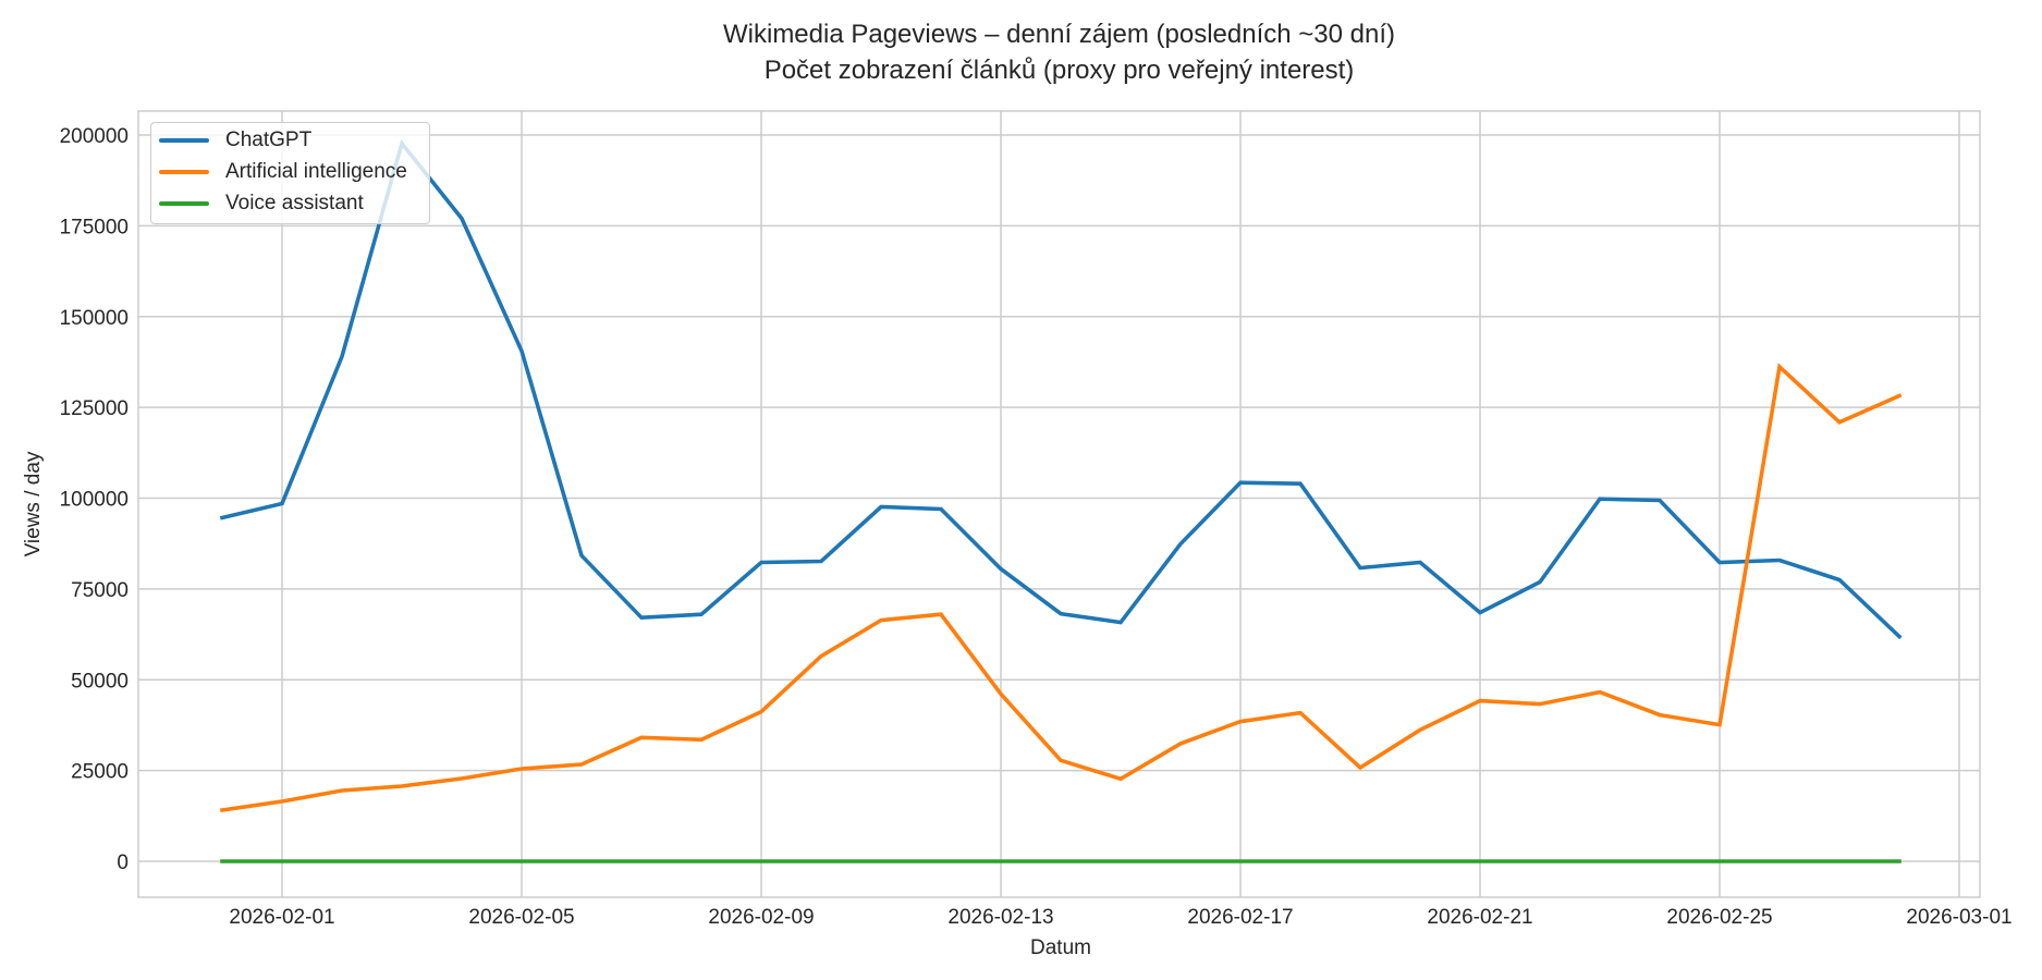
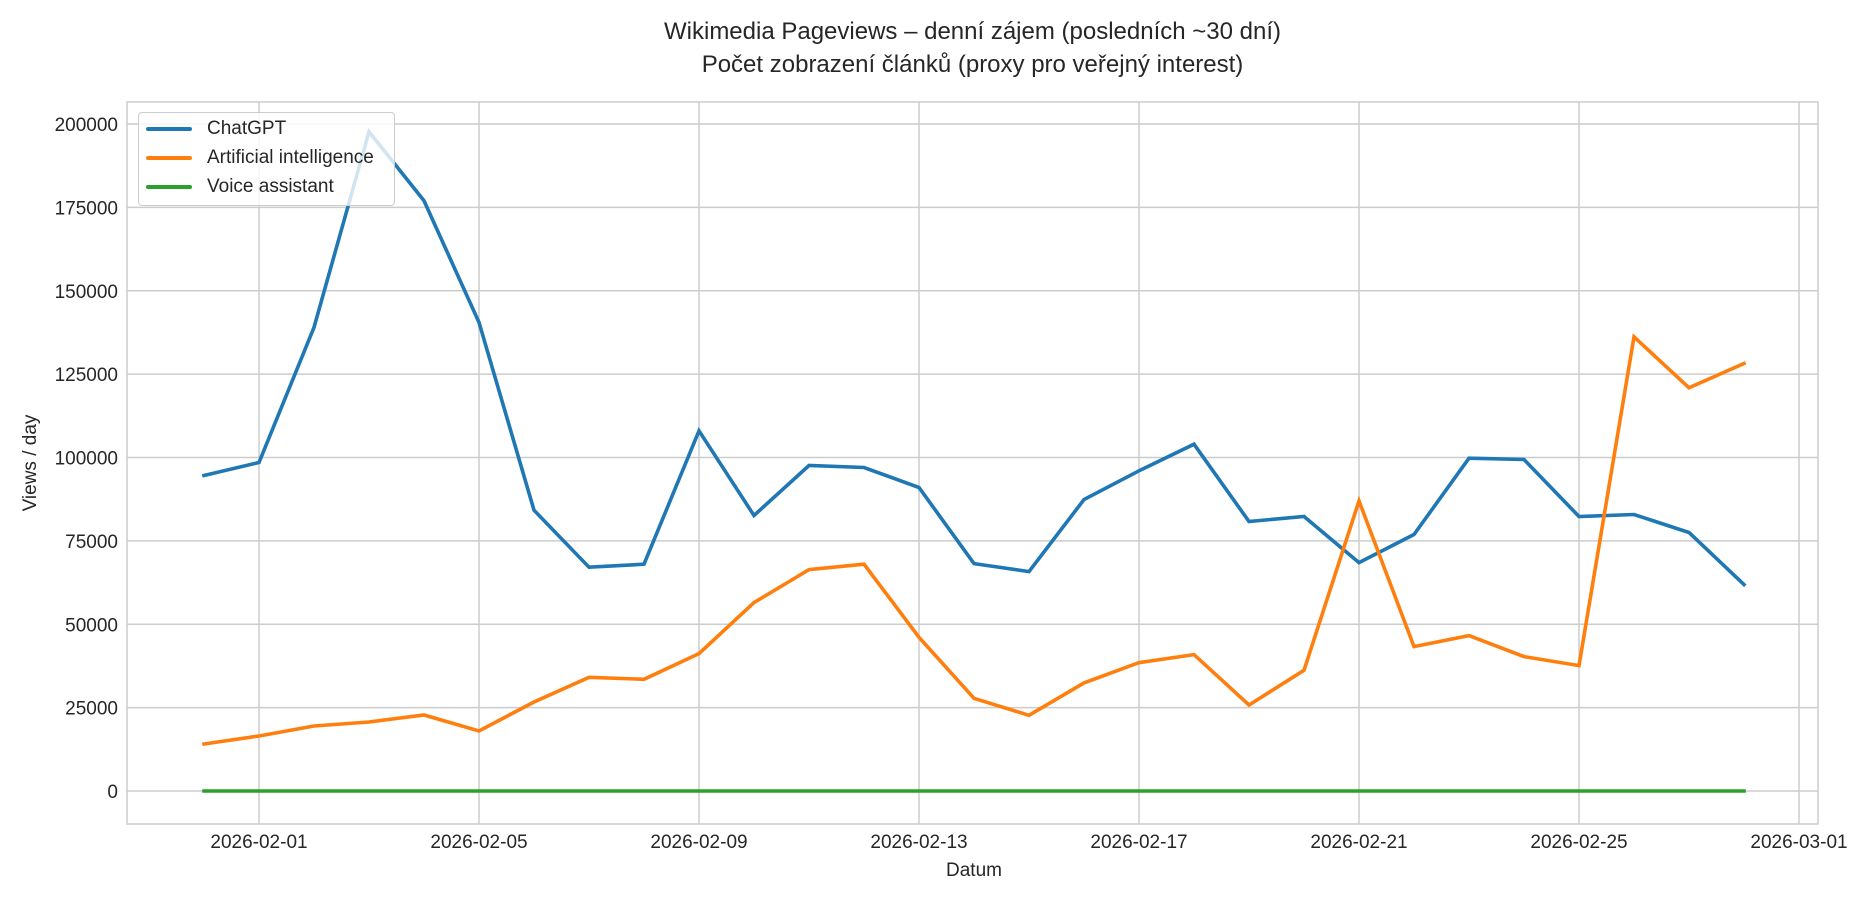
Artificial intelligence/2026-02-05: 26000 -> 18000
ChatGPT/2026-02-09: 82000 -> 108000
ChatGPT/2026-02-13: 80000 -> 91000
ChatGPT/2026-02-17: 104000 -> 96000
Artificial intelligence/2026-02-21: 44000 -> 87000
